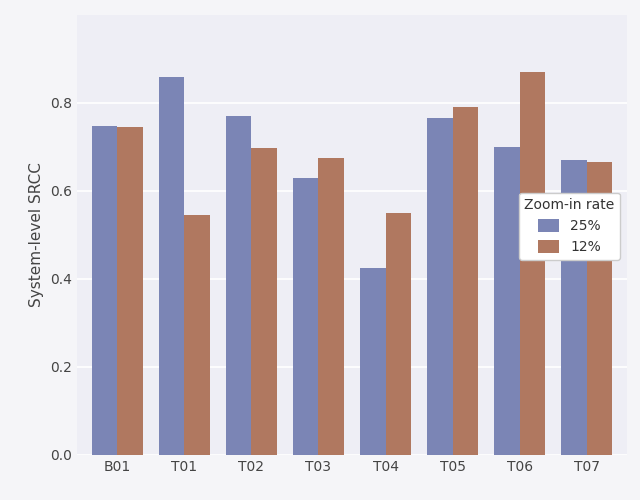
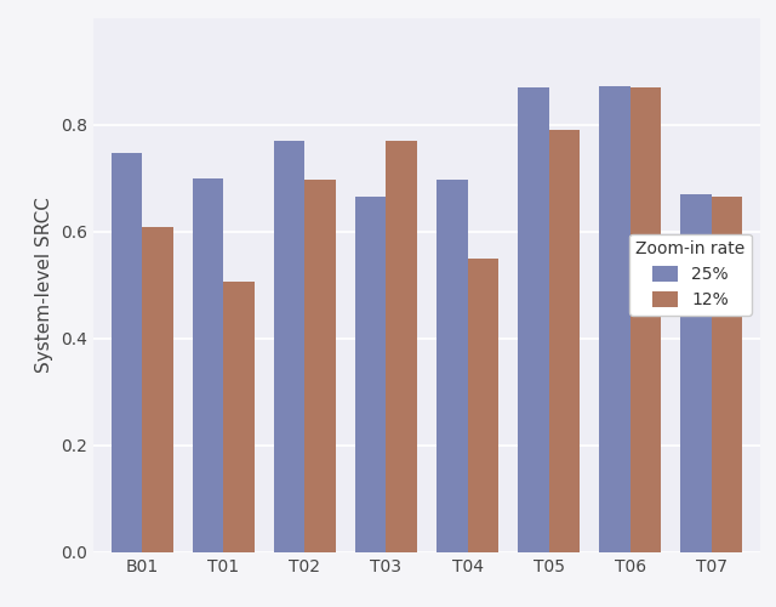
12%/B01: 0.745 -> 0.610
25%/T01: 0.860 -> 0.700
12%/T01: 0.545 -> 0.507
25%/T03: 0.630 -> 0.667
12%/T03: 0.675 -> 0.770
25%/T04: 0.425 -> 0.698
25%/T05: 0.765 -> 0.870
25%/T06: 0.700 -> 0.872
